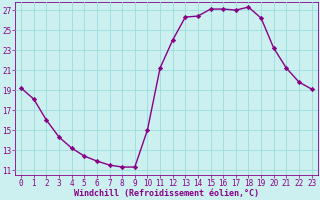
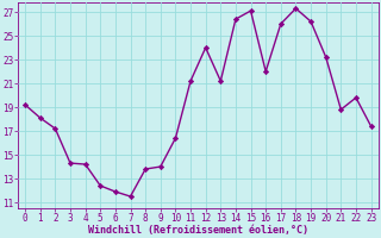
2: 16.0 -> 17.2
4: 13.2 -> 14.2
8: 11.3 -> 13.8
9: 11.3 -> 14.0
10: 15.0 -> 16.4
13: 26.3 -> 21.2
16: 27.1 -> 22.0
17: 27.0 -> 26.0
21: 21.2 -> 18.8
23: 19.1 -> 17.4
